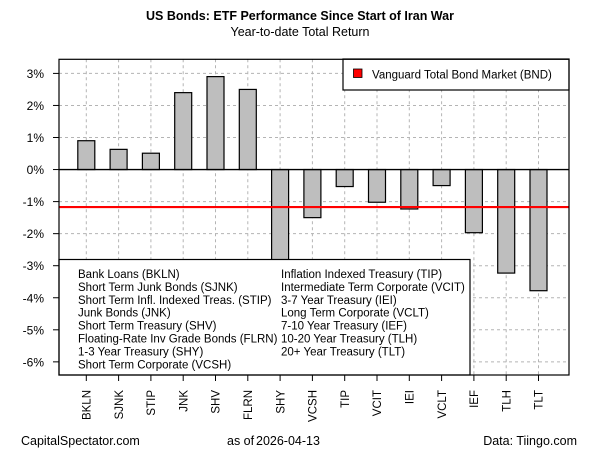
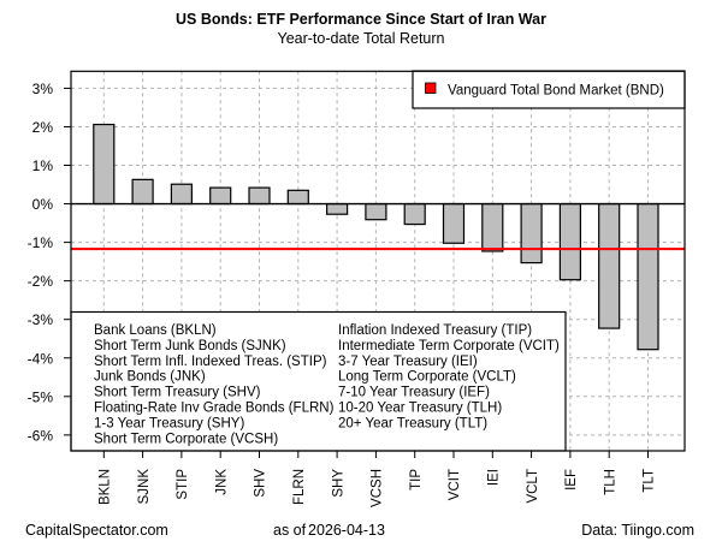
BKLN: 0.9% -> 2.1%
JNK: 2.4% -> 0.4%
SHV: 2.9% -> 0.4%
FLRN: 2.5% -> 0.3%
SHY: -4.0% -> -0.3%
VCSH: -1.5% -> -0.4%
VCLT: -0.5% -> -1.5%
